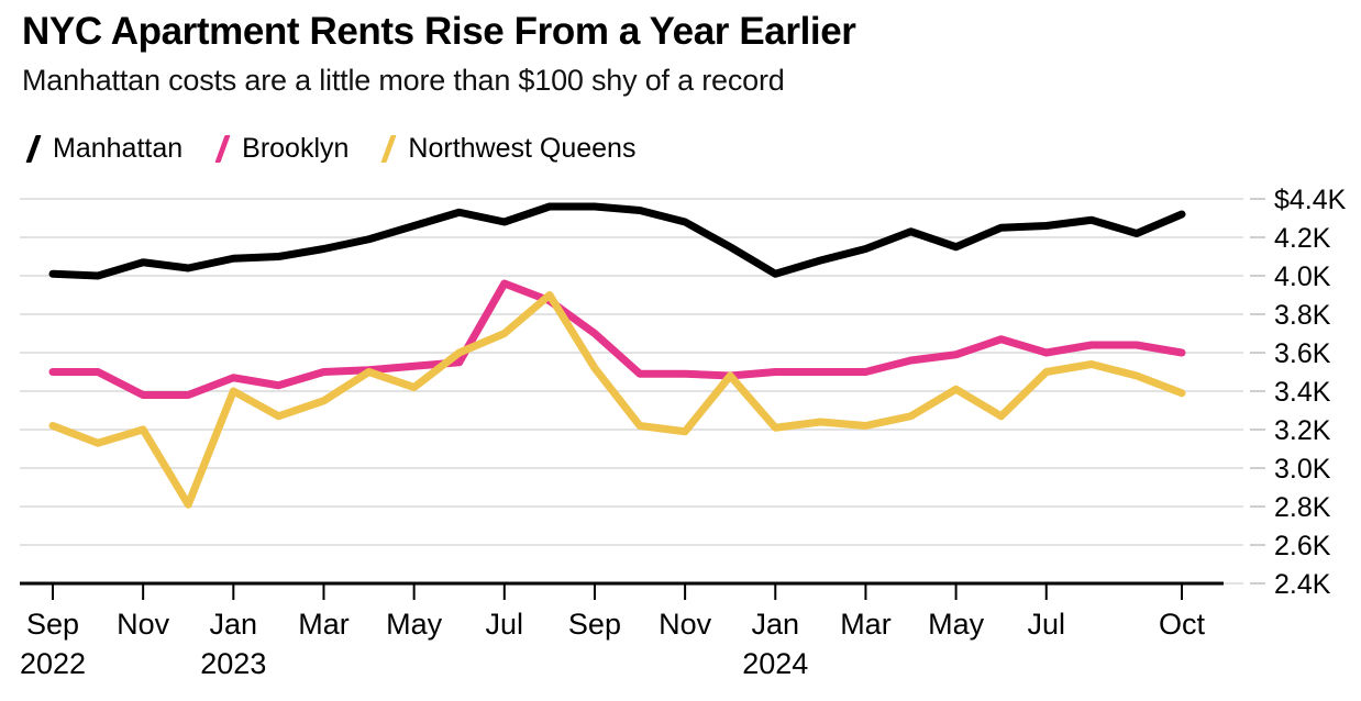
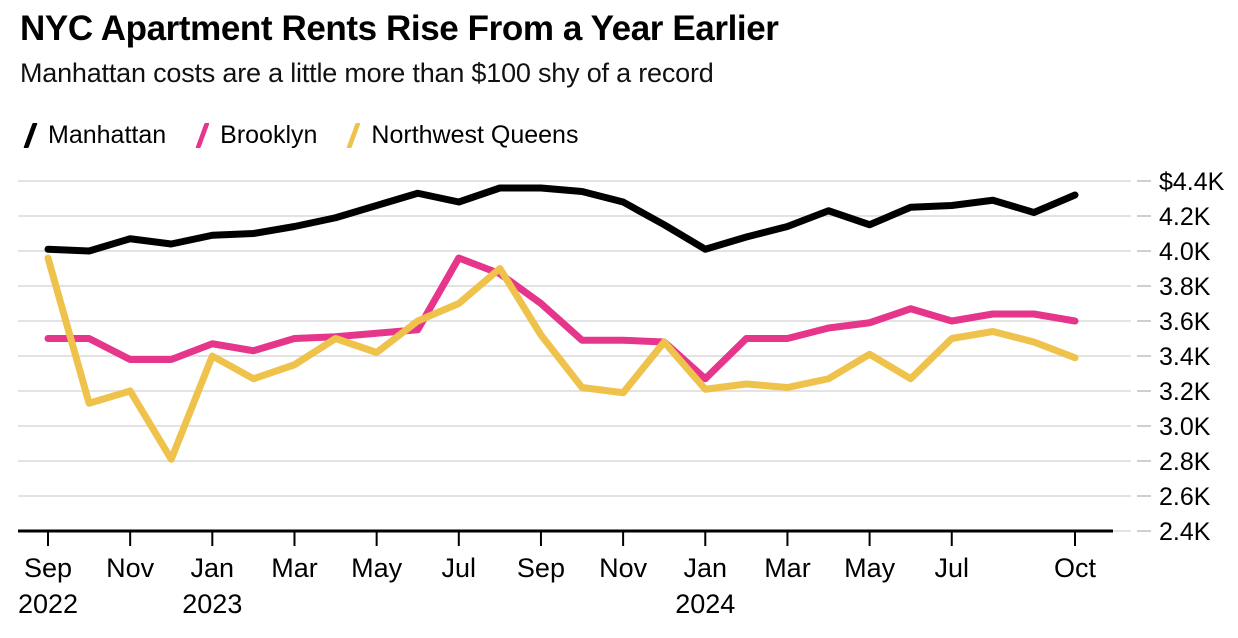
Northwest Queens/Sep 2022: $3.22K -> $3.96K
Brooklyn/Jan 2024: $3.50K -> $3.27K
